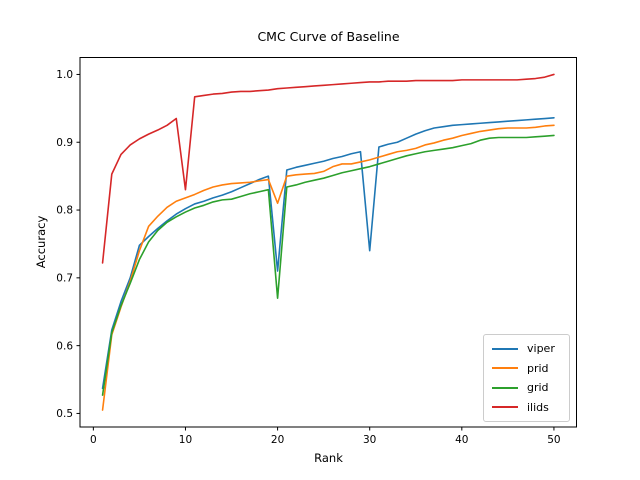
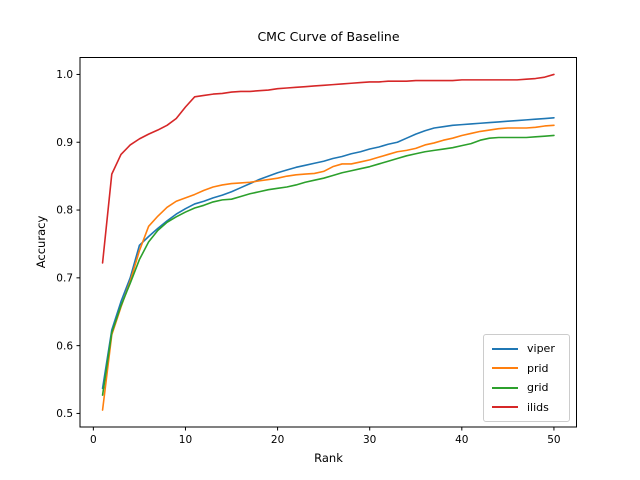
ilids/10: 0.83 -> 0.95
viper/20: 0.71 -> 0.85
prid/20: 0.81 -> 0.85
grid/20: 0.67 -> 0.83
viper/30: 0.74 -> 0.89
